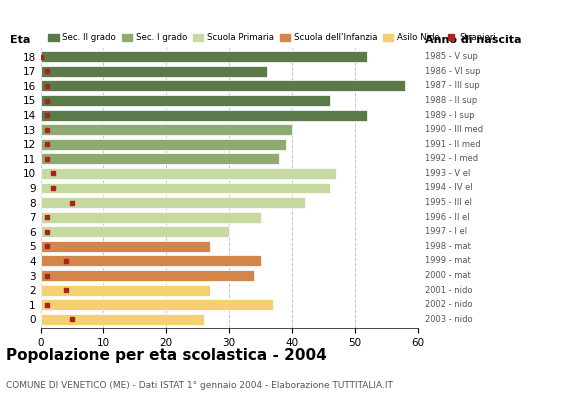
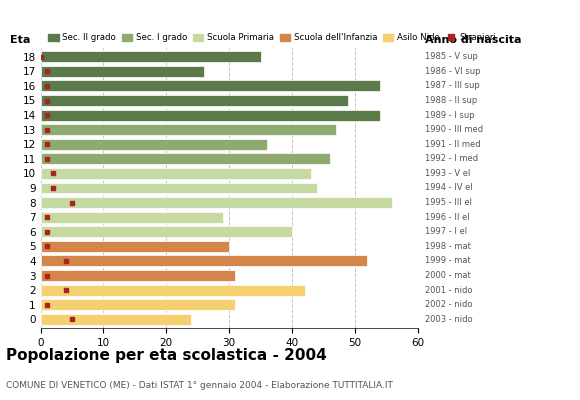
18: 52 -> 35
17: 36 -> 26
16: 58 -> 54
15: 46 -> 49
14: 52 -> 54
13: 40 -> 47
12: 39 -> 36
11: 38 -> 46
10: 47 -> 43
9: 46 -> 44
8: 42 -> 56
7: 35 -> 29
6: 30 -> 40
5: 27 -> 30
4: 35 -> 52
3: 34 -> 31
2: 27 -> 42
1: 37 -> 31
0: 26 -> 24
